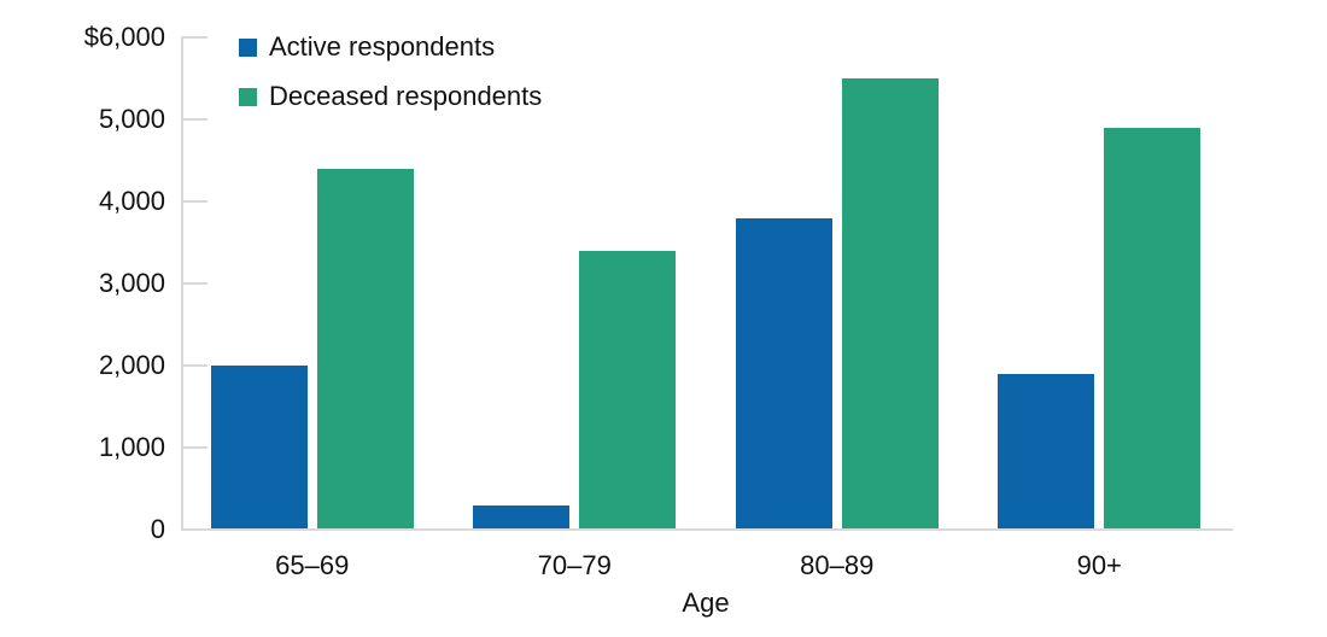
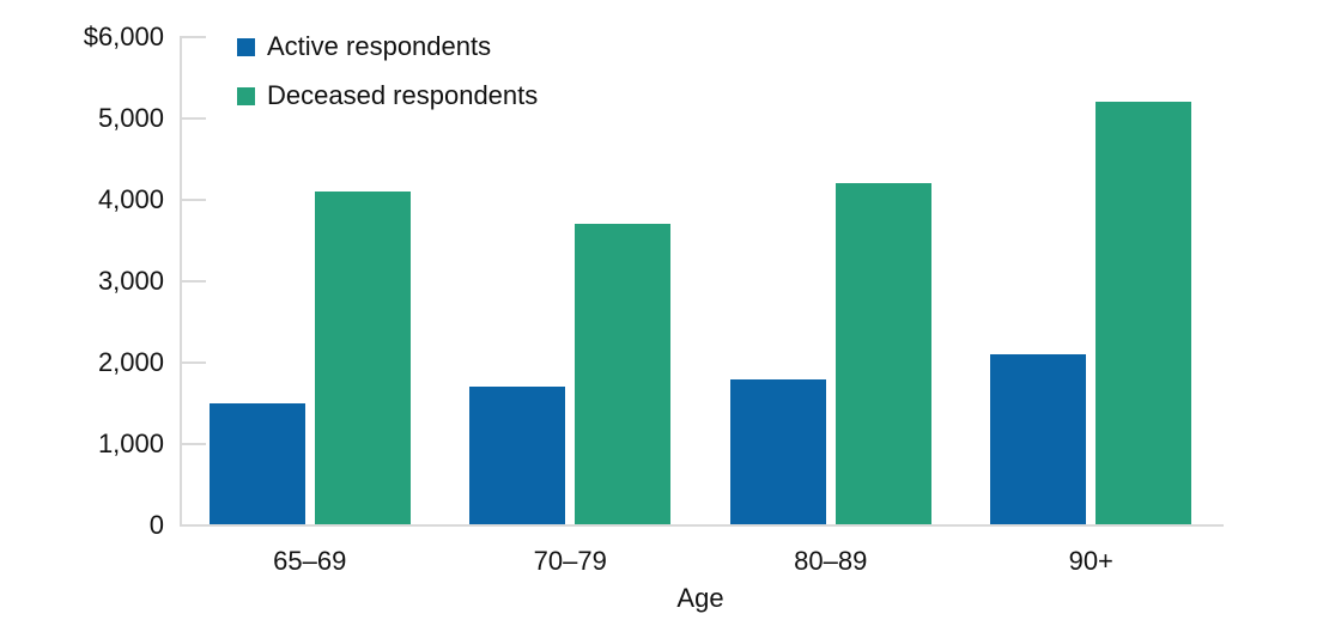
Active respondents/65–69: $2000 -> $1500
Deceased respondents/65–69: $4400 -> $4100
Active respondents/70–79: $300 -> $1700
Deceased respondents/70–79: $3400 -> $3700
Active respondents/80–89: $3800 -> $1800
Deceased respondents/80–89: $5500 -> $4200
Active respondents/90+: $1900 -> $2100
Deceased respondents/90+: $4900 -> $5200
